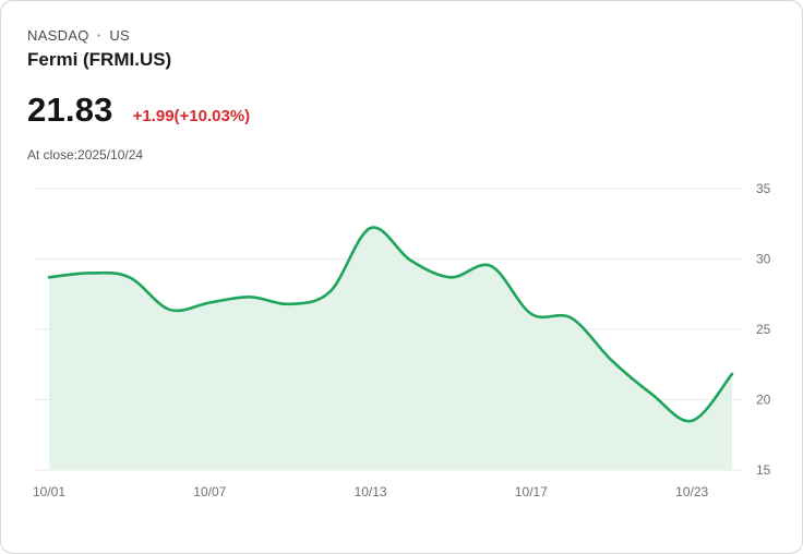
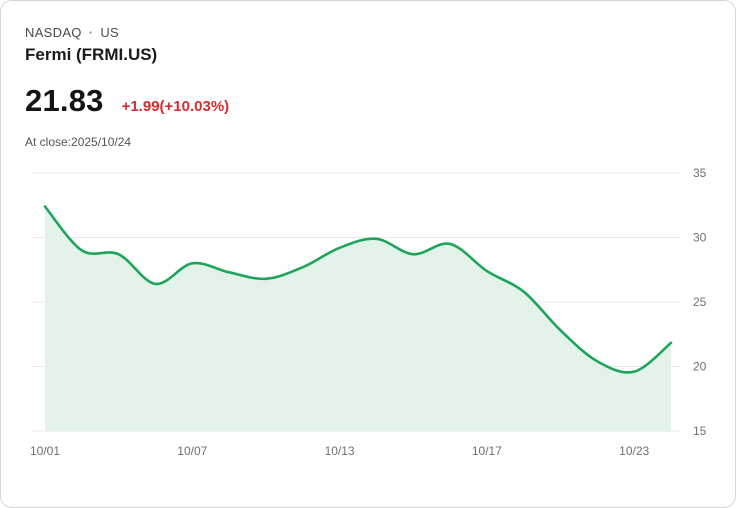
10/01: 28.7 -> 32.4
10/07: 26.9 -> 28.0
10/13: 32.2 -> 29.2
10/17: 26.1 -> 27.4
10/23: 18.5 -> 19.6
